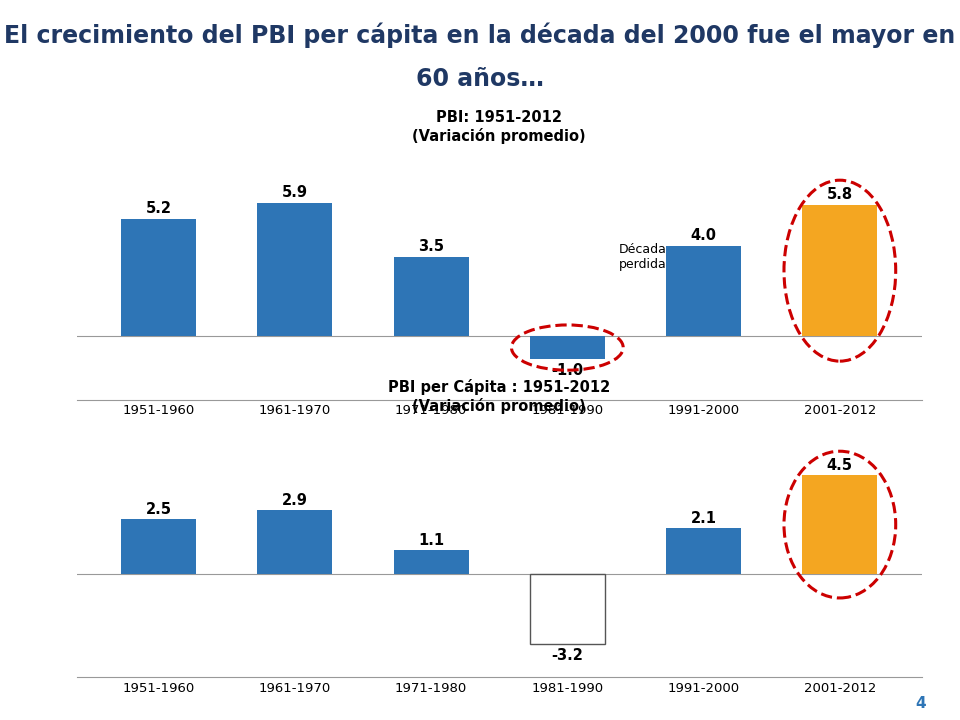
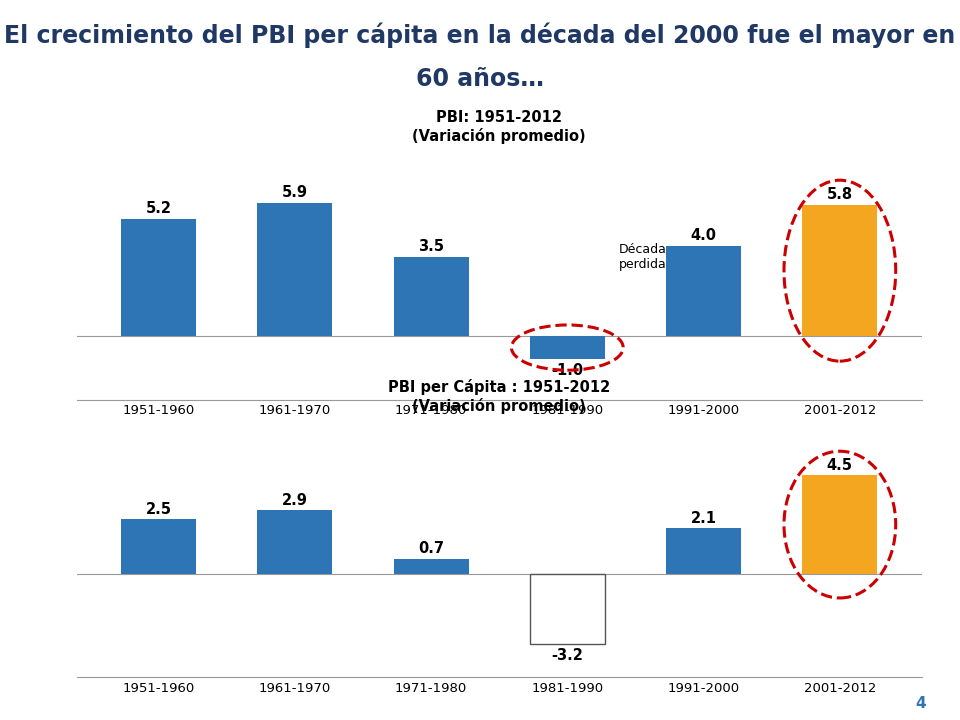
1971-1980: 1.1 -> 0.7
